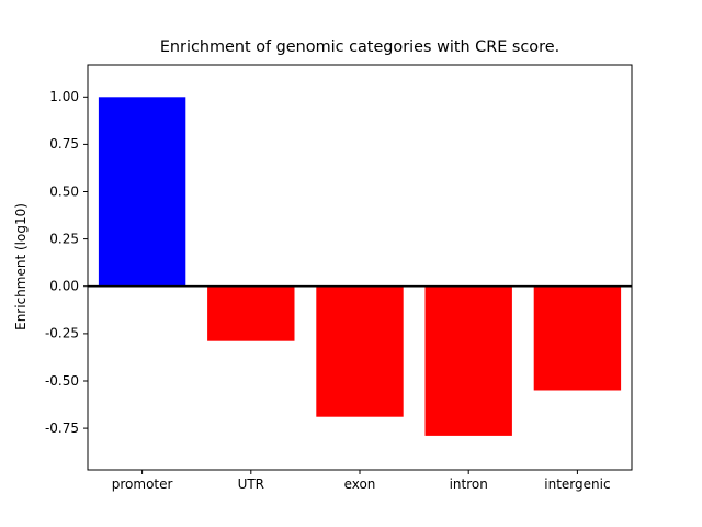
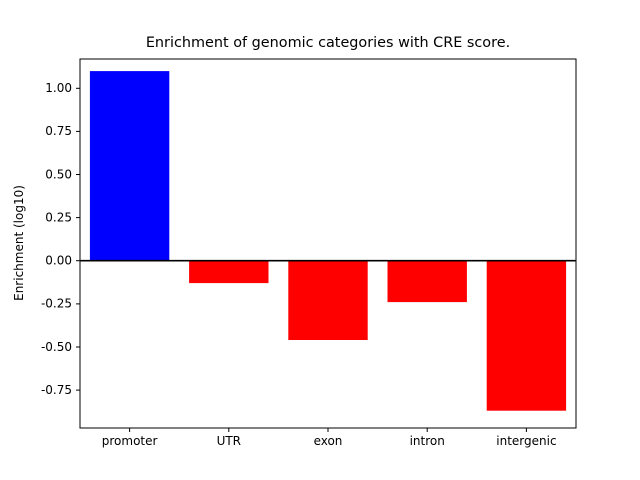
promoter: 1.00 -> 1.10
UTR: -0.29 -> -0.13
exon: -0.69 -> -0.46
intron: -0.79 -> -0.24
intergenic: -0.55 -> -0.87
